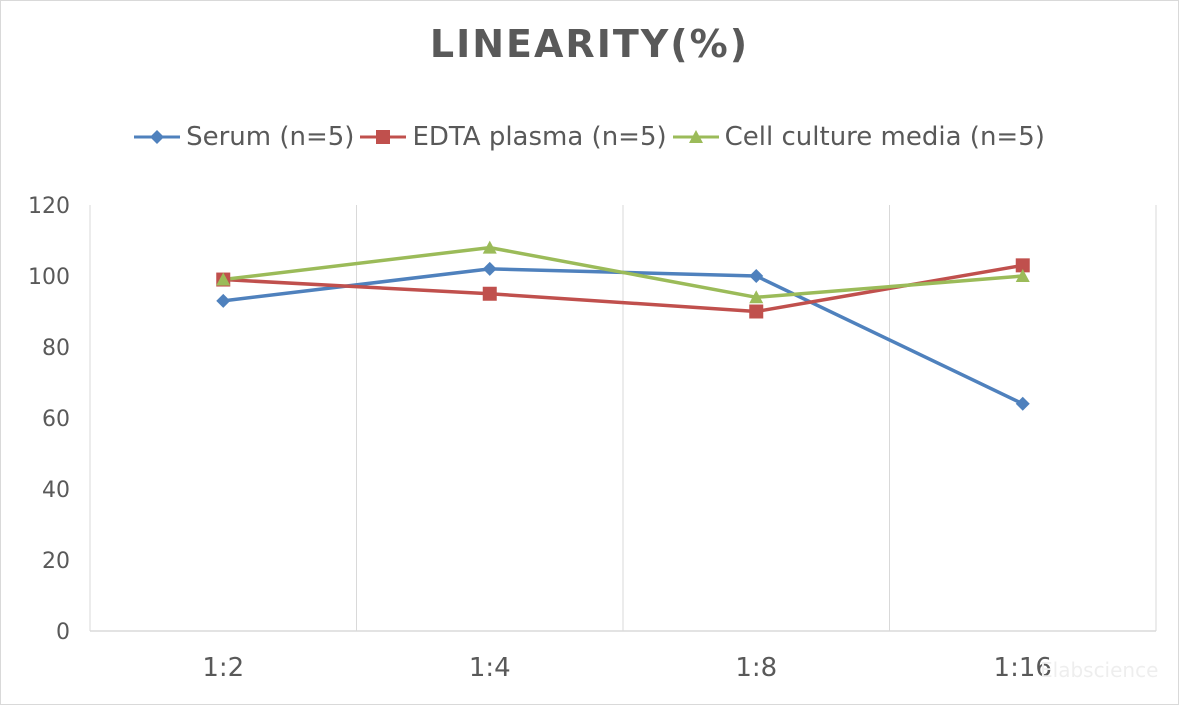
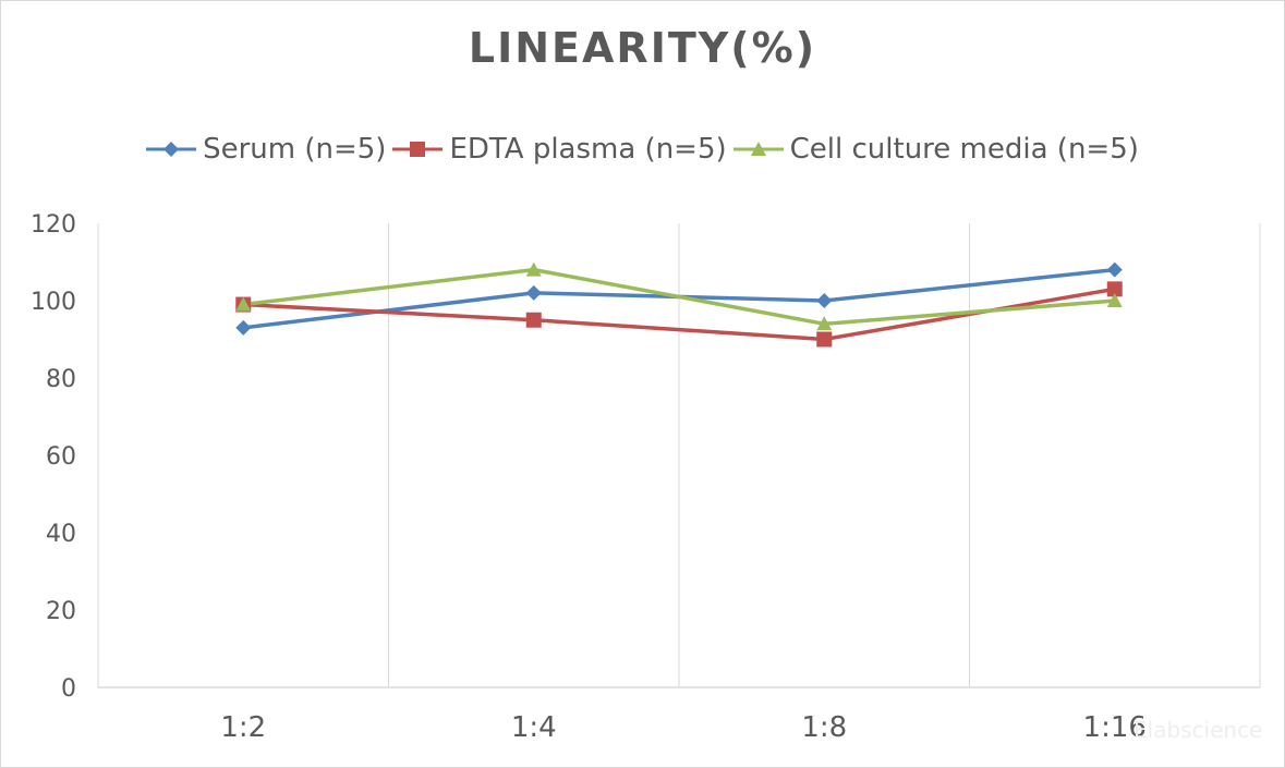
Serum (n=5)/1:16: 64 -> 108
